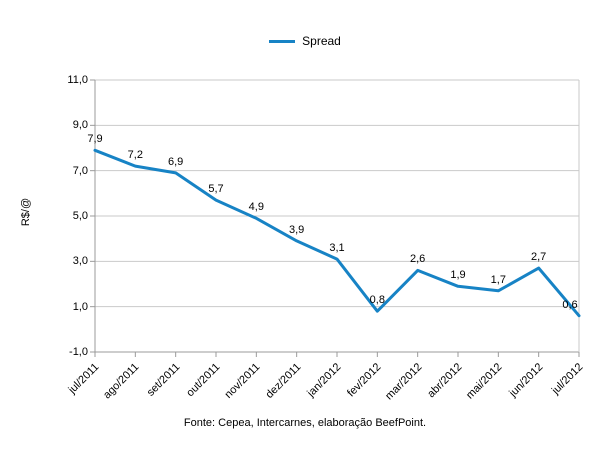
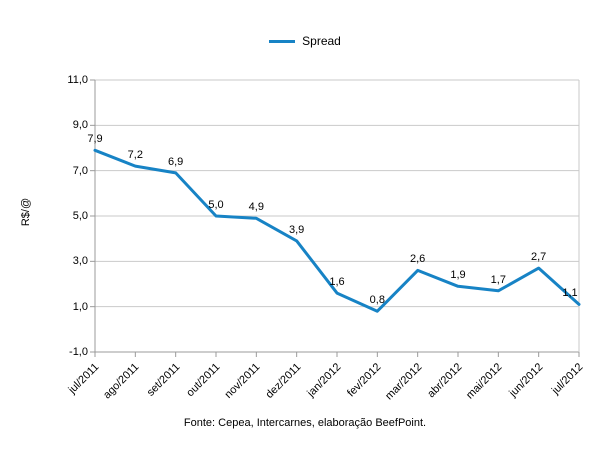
out/2011: 5,7 -> 5,0
jan/2012: 3,1 -> 1,6
jul/2012: 0,6 -> 1,1
